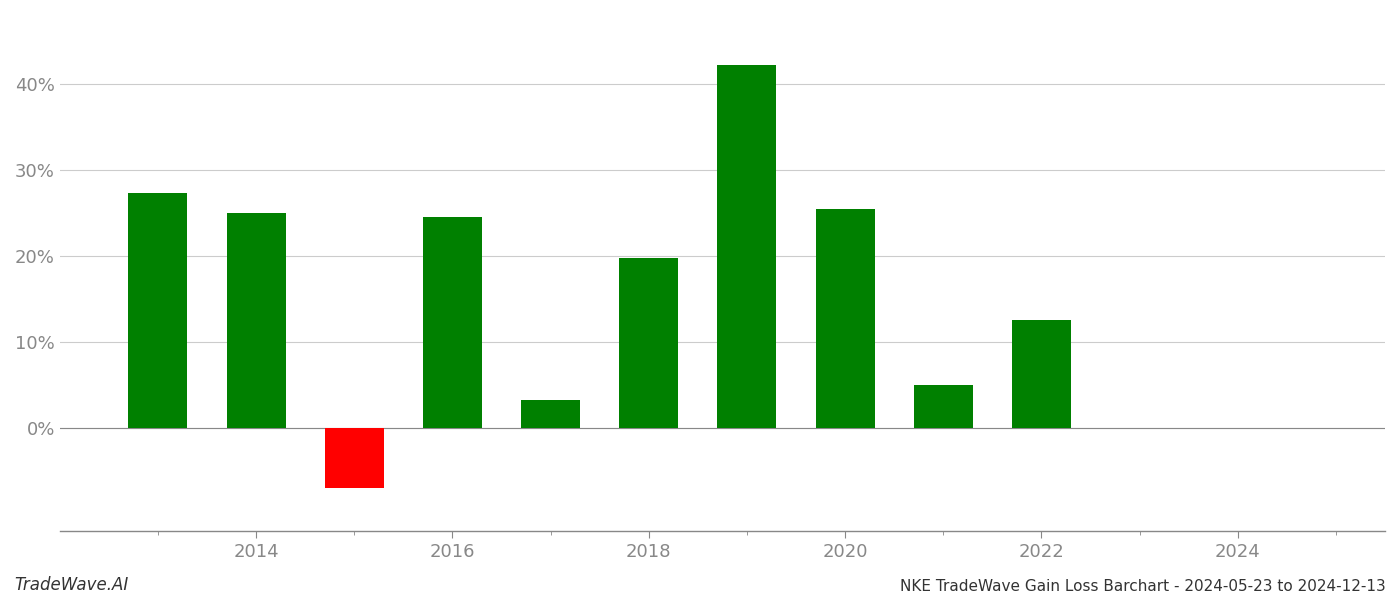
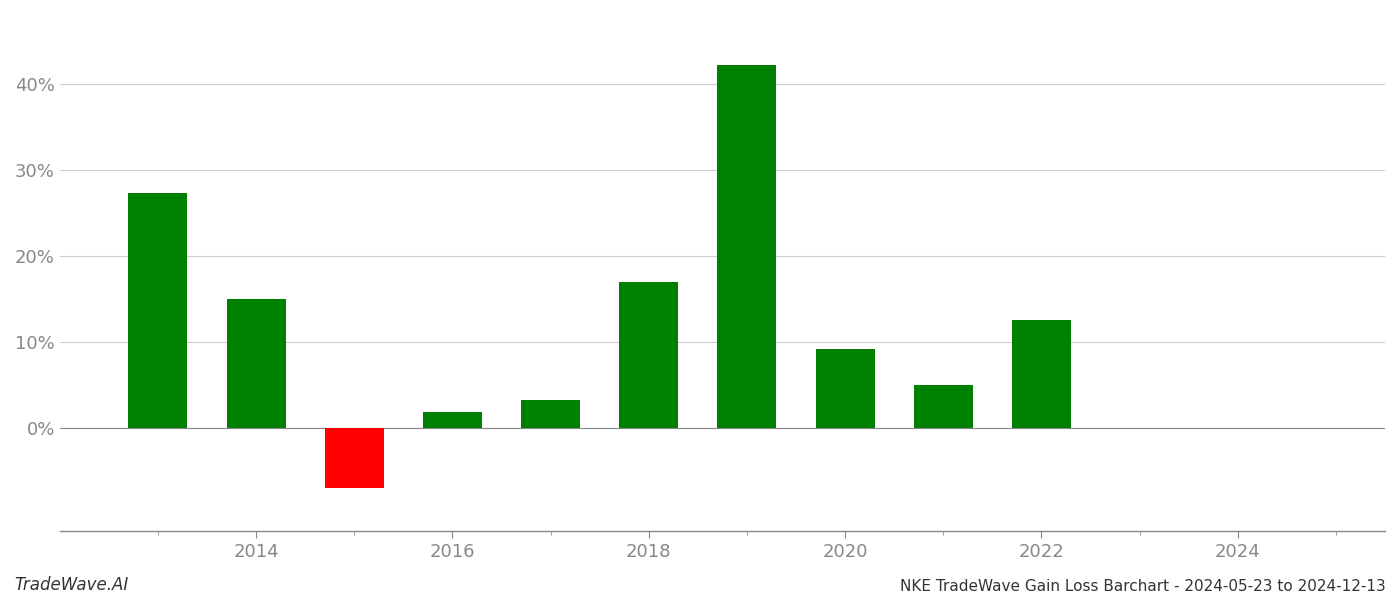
2014: 25.0% -> 15.0%
2016: 24.5% -> 1.8%
2018: 19.7% -> 17.0%
2020: 25.5% -> 9.2%
